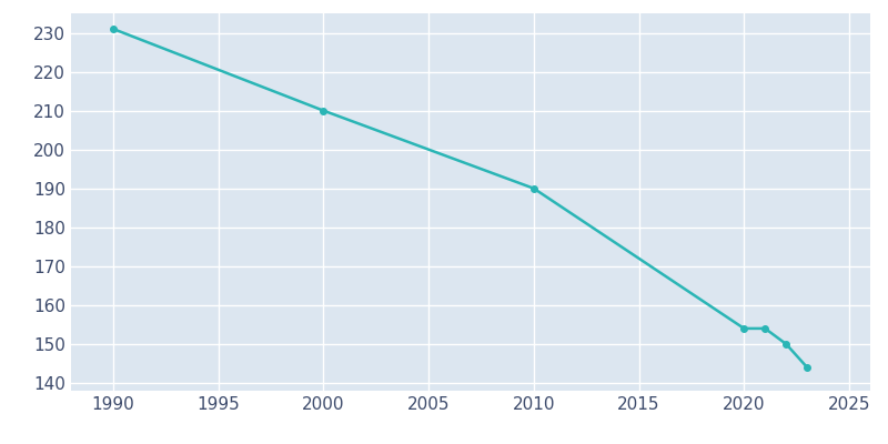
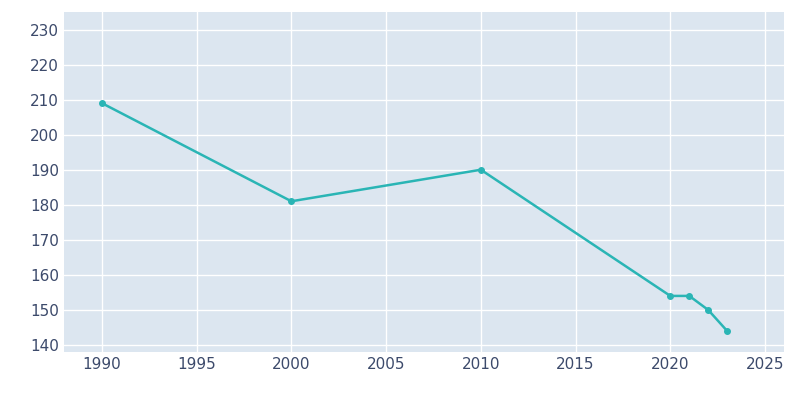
1990: 231 -> 209
2000: 210 -> 181
